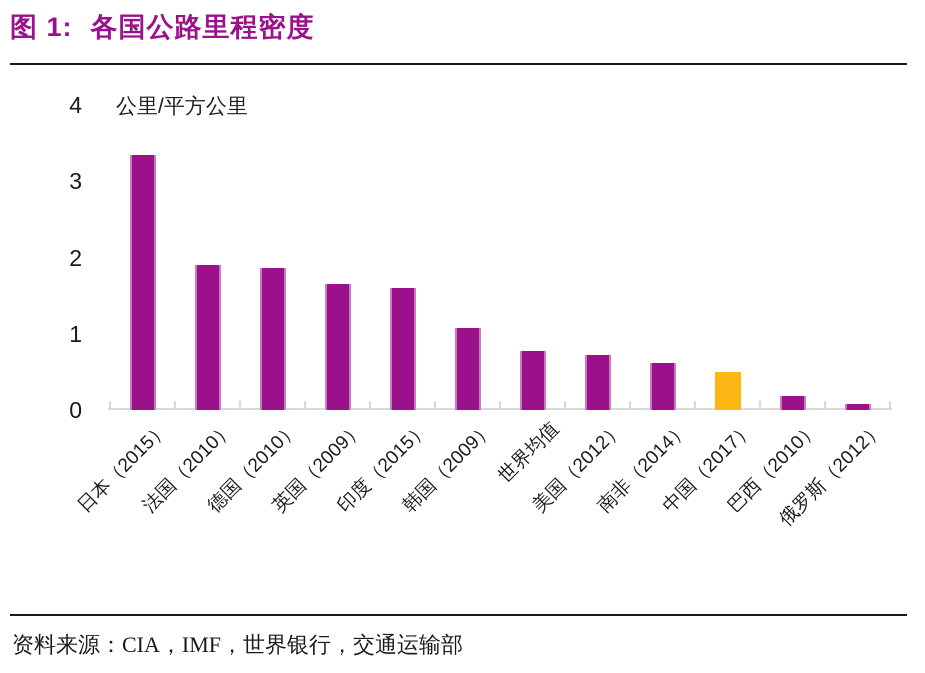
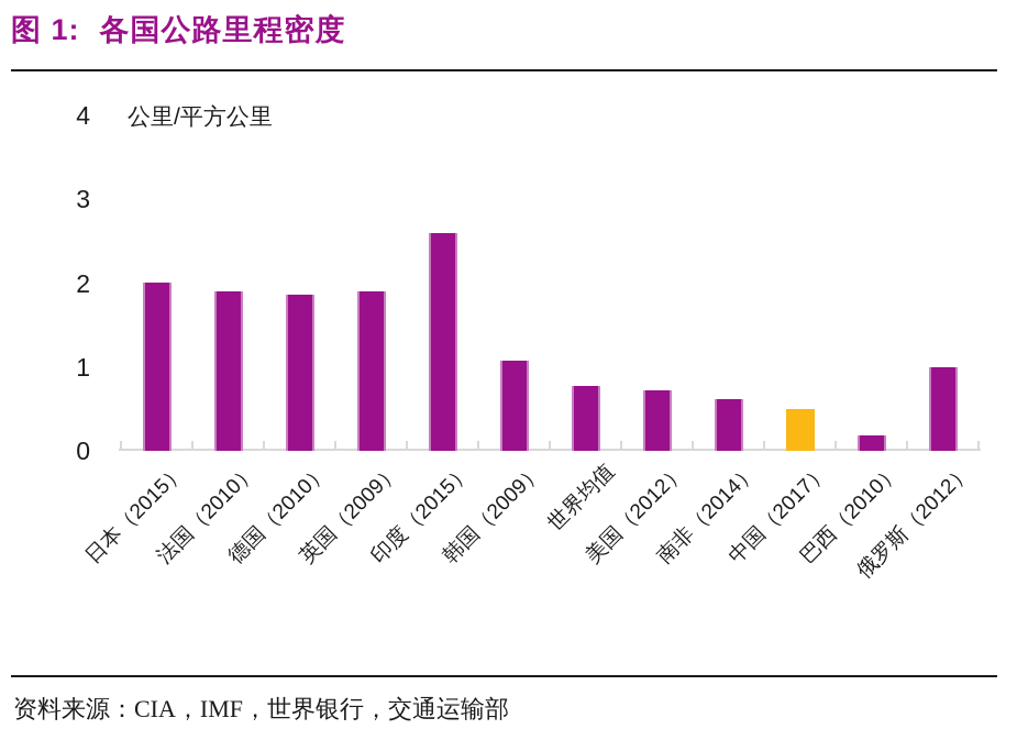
日本（2015）: 3.4 -> 2.0
英国（2009）: 1.6 -> 1.9
印度（2015）: 1.6 -> 2.6
俄罗斯（2012）: 0.1 -> 1.0
